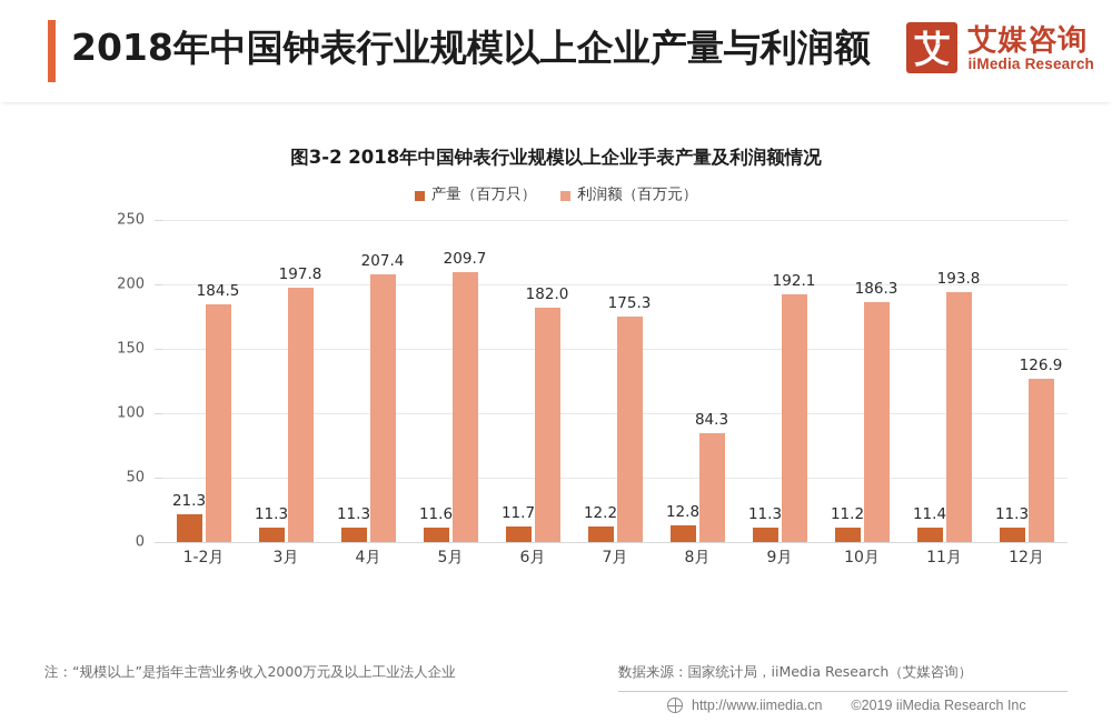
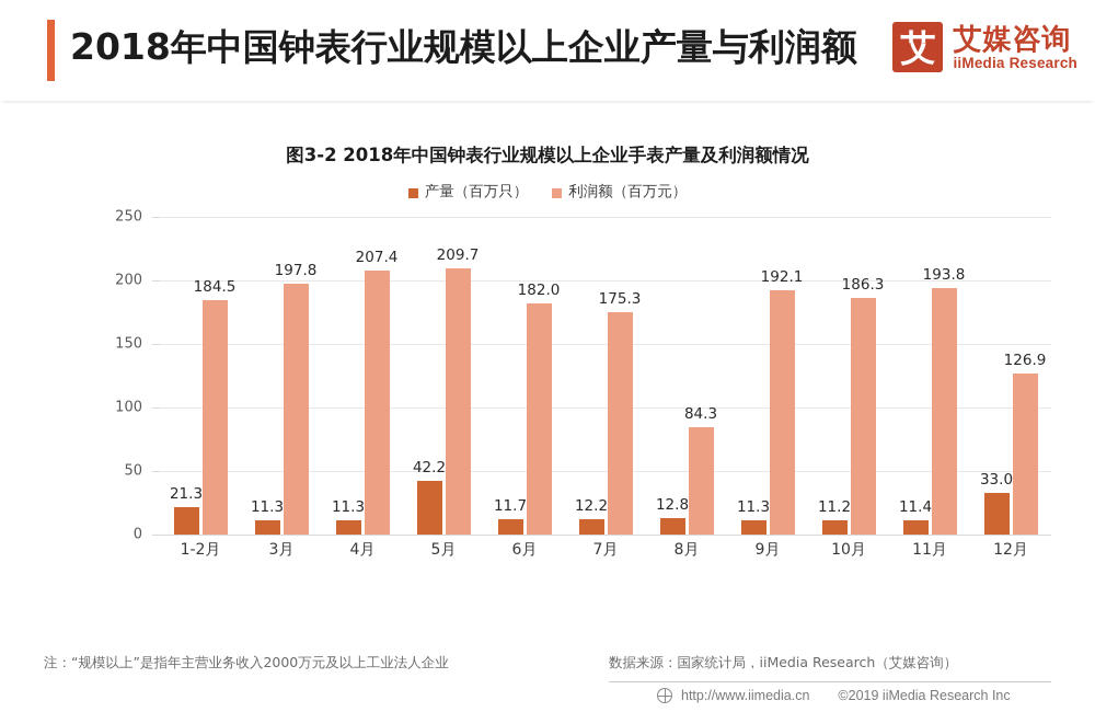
产量（百万只）/5月: 11.6 -> 42.2
产量（百万只）/12月: 11.3 -> 33.0
